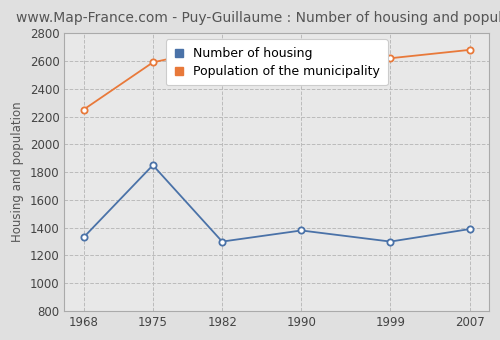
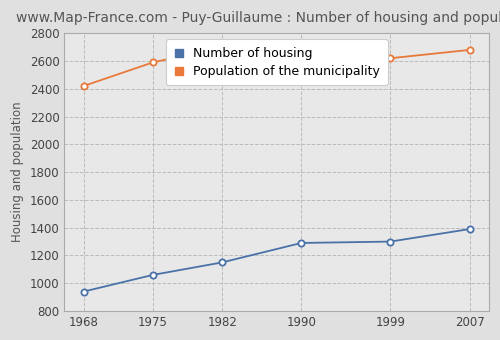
Number of housing/1968: 1330 -> 940
Population of the municipality/1968: 2250 -> 2420
Number of housing/1975: 1850 -> 1060
Number of housing/1982: 1300 -> 1150
Number of housing/1990: 1380 -> 1290
